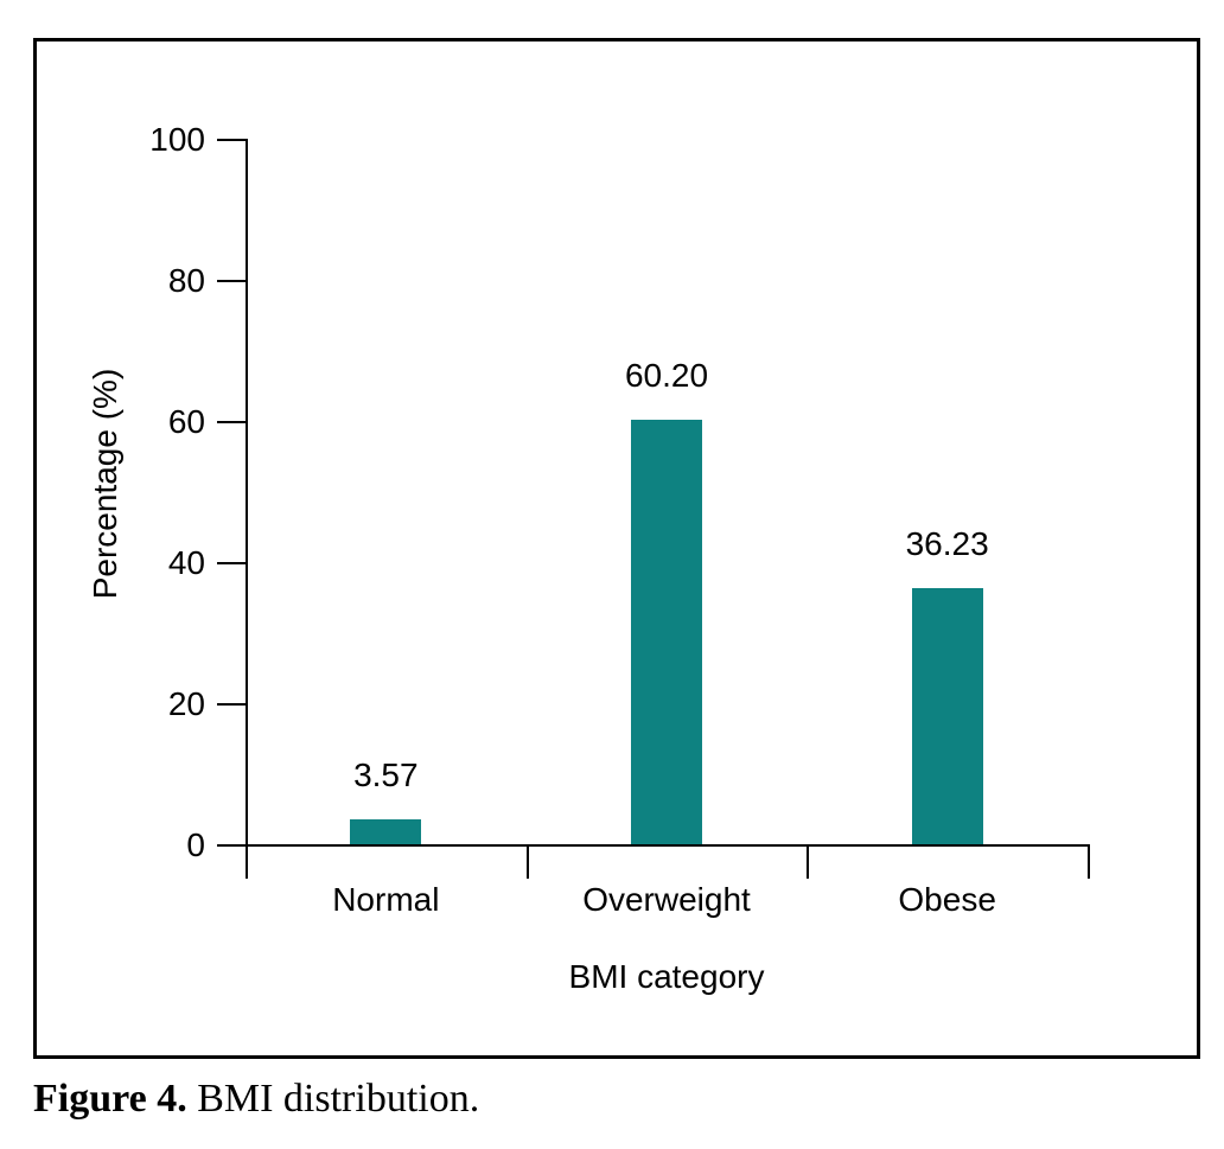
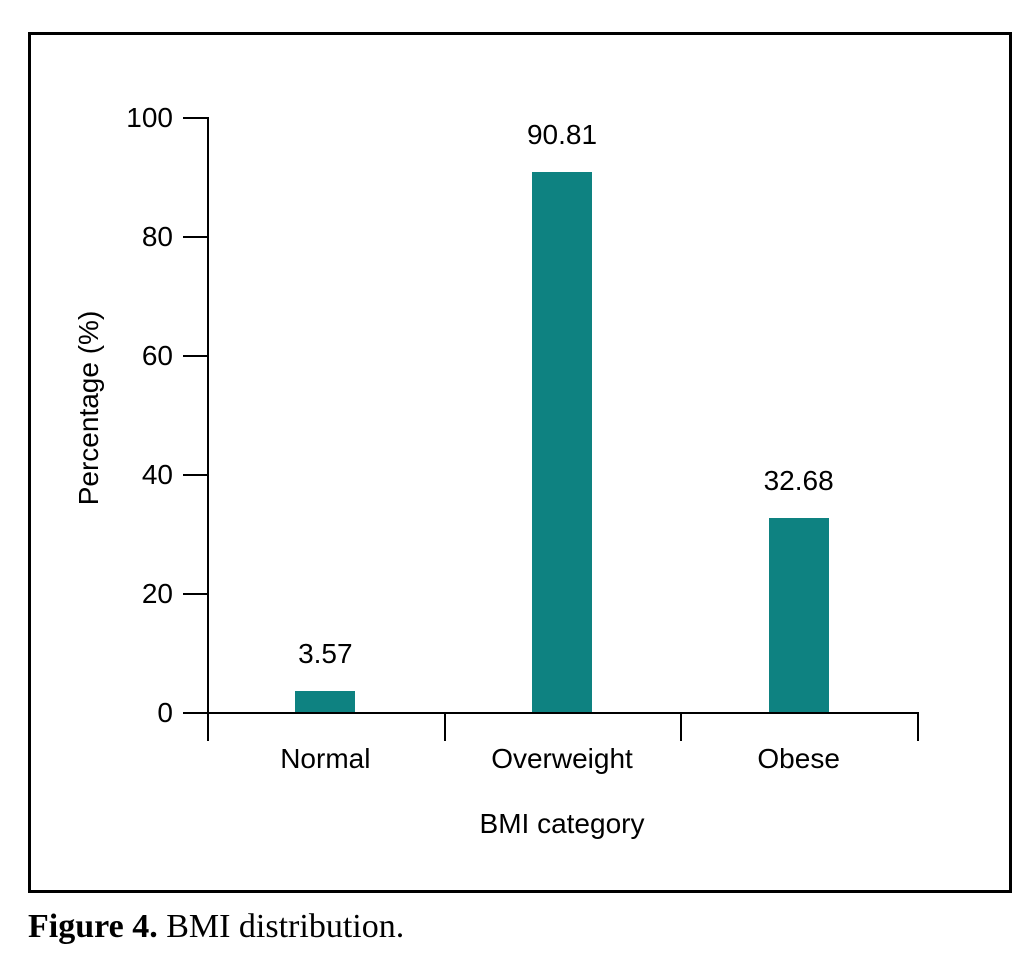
Overweight: 60.20 -> 90.81
Obese: 36.23 -> 32.68
